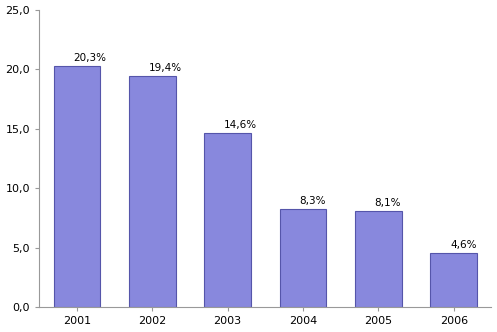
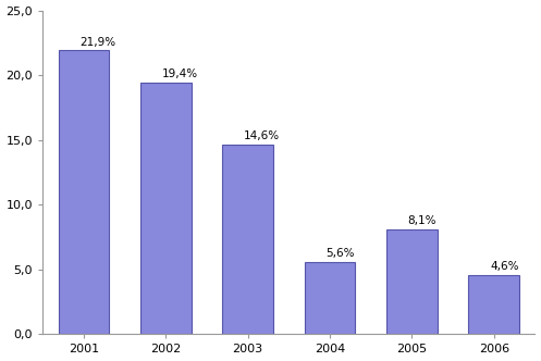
2001: 20,3% -> 21,9%
2004: 8,3% -> 5,6%
